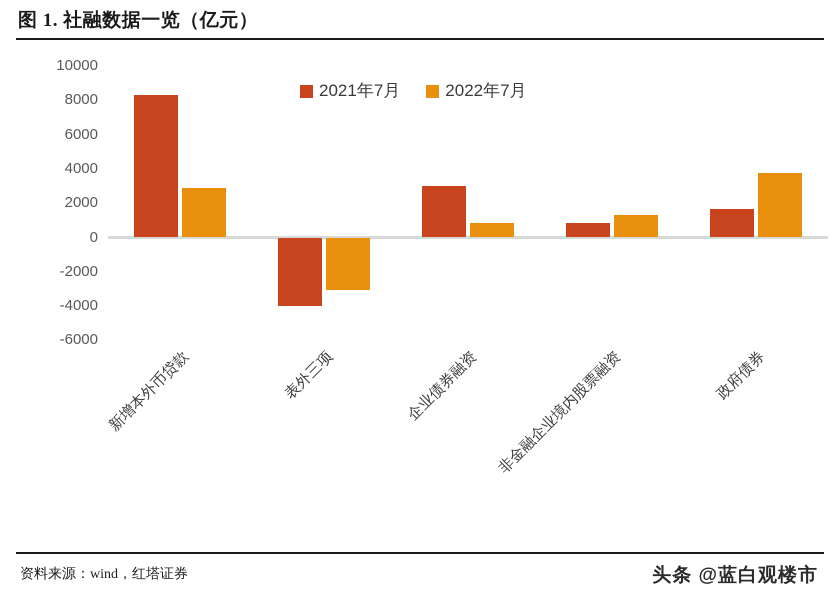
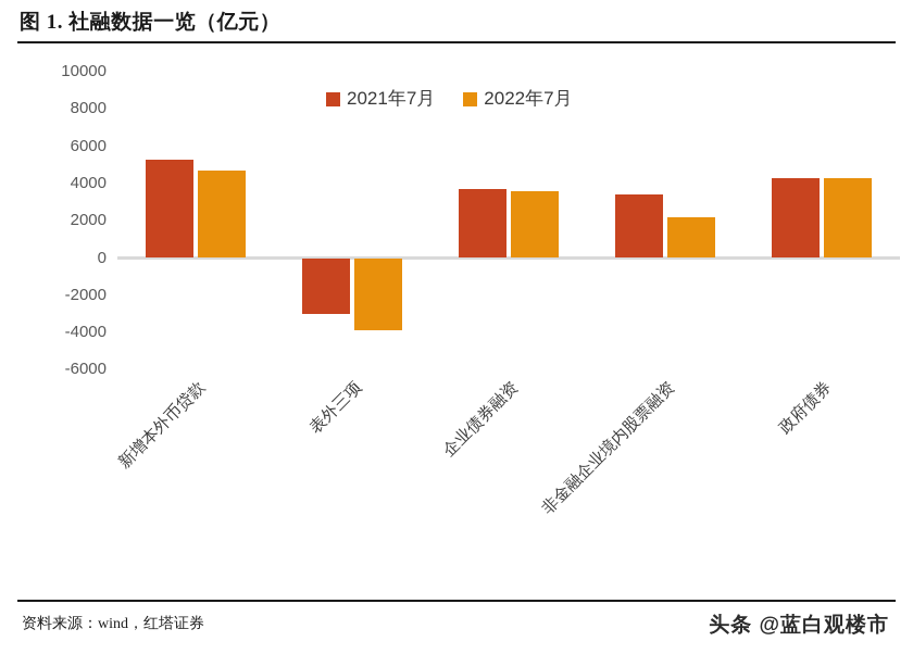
2021年7月/新增本外币贷款: 8300 -> 5300
2022年7月/新增本外币贷款: 2900 -> 4700
2021年7月/表外三项: -4000 -> -3000
2022年7月/表外三项: -3100 -> -3900
2021年7月/企业债券融资: 3000 -> 3700
2022年7月/企业债券融资: 800 -> 3600
2021年7月/非金融企业境内股票融资: 900 -> 3400
2022年7月/非金融企业境内股票融资: 1300 -> 2200
2021年7月/政府债券: 1700 -> 4300
2022年7月/政府债券: 3800 -> 4300
